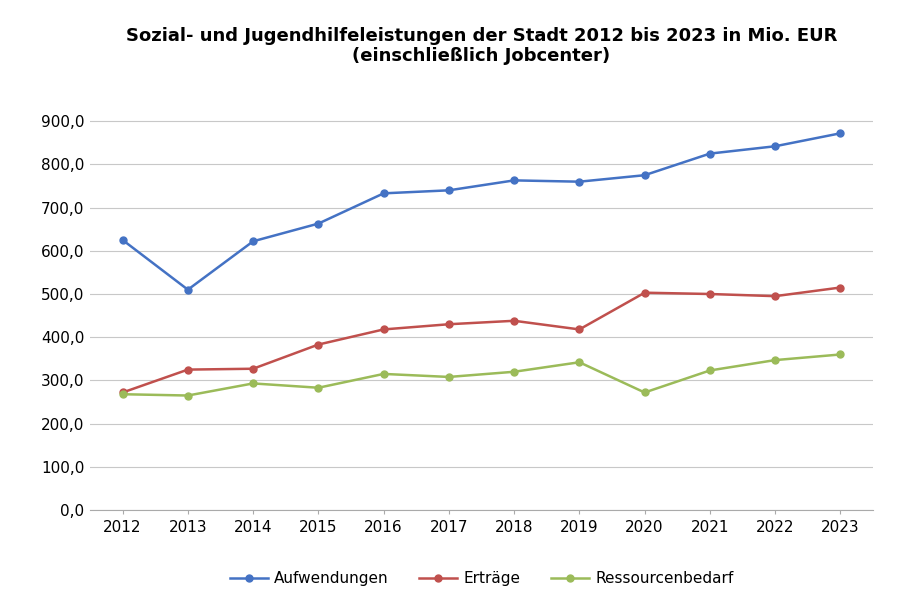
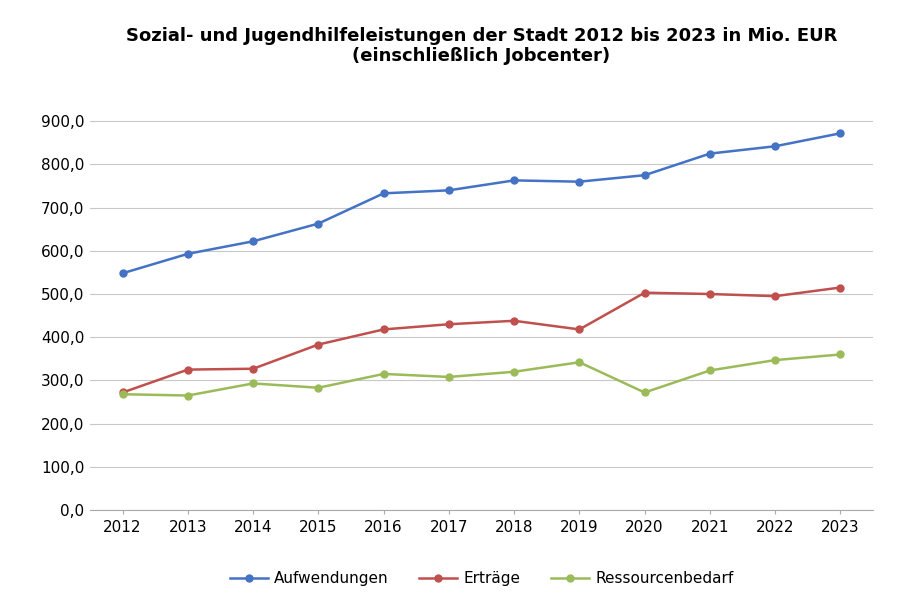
Aufwendungen/2012: 625 -> 548
Aufwendungen/2013: 510 -> 593
